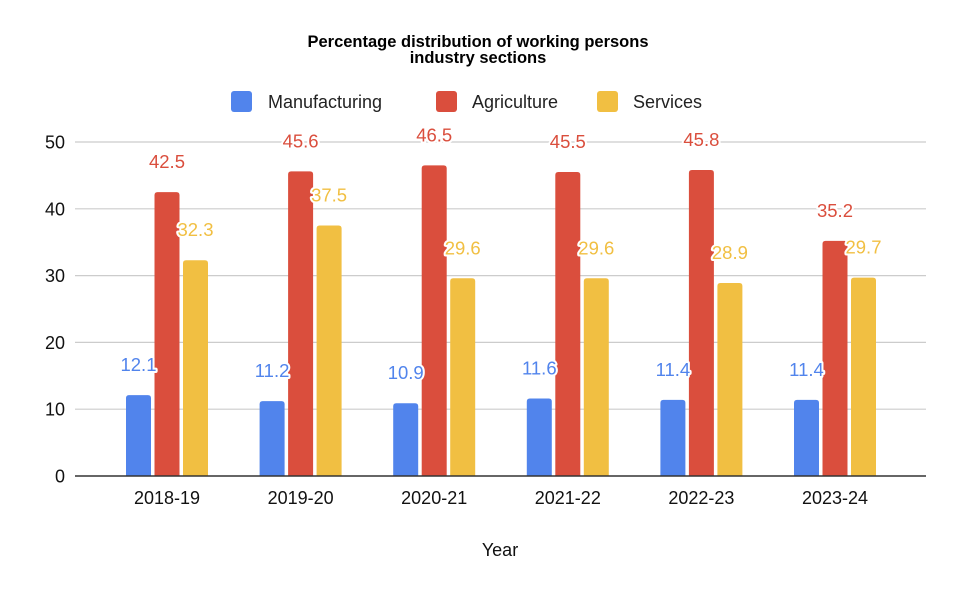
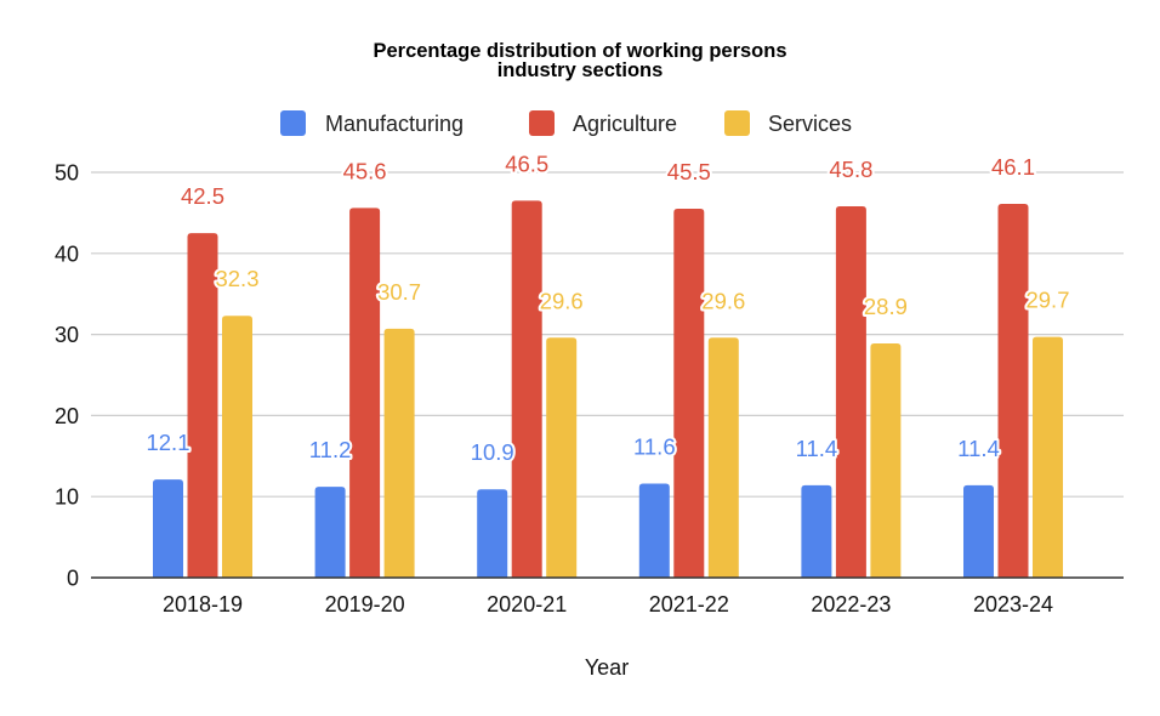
Services/2019-20: 37.5 -> 30.7
Agriculture/2023-24: 35.2 -> 46.1
